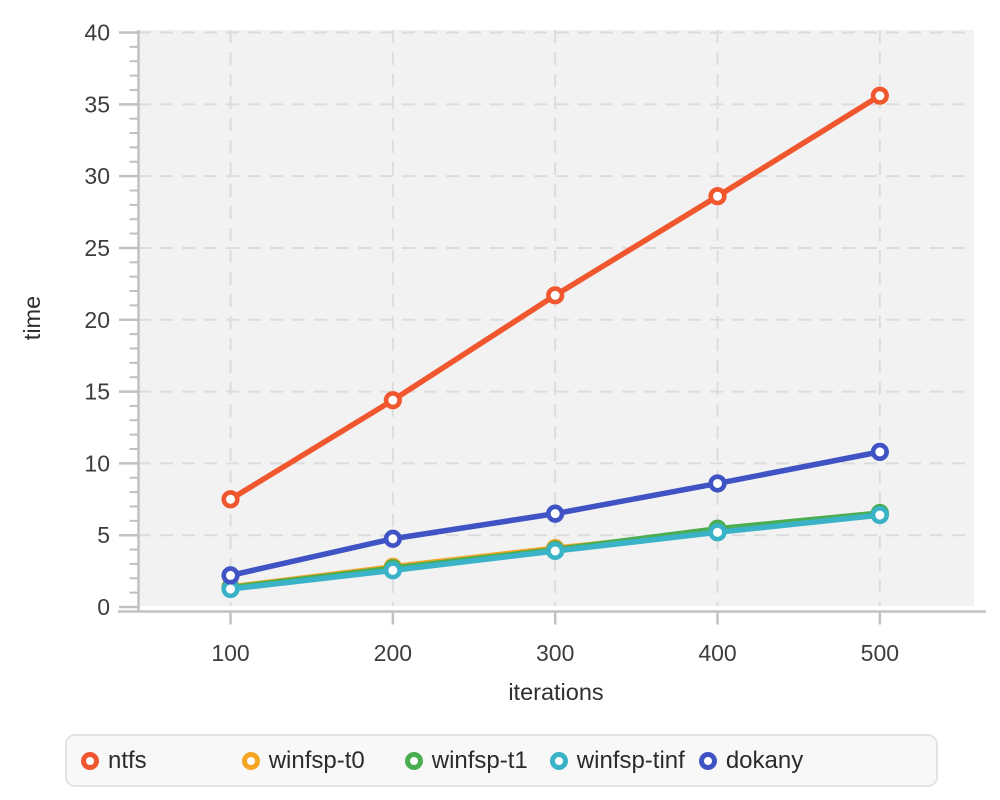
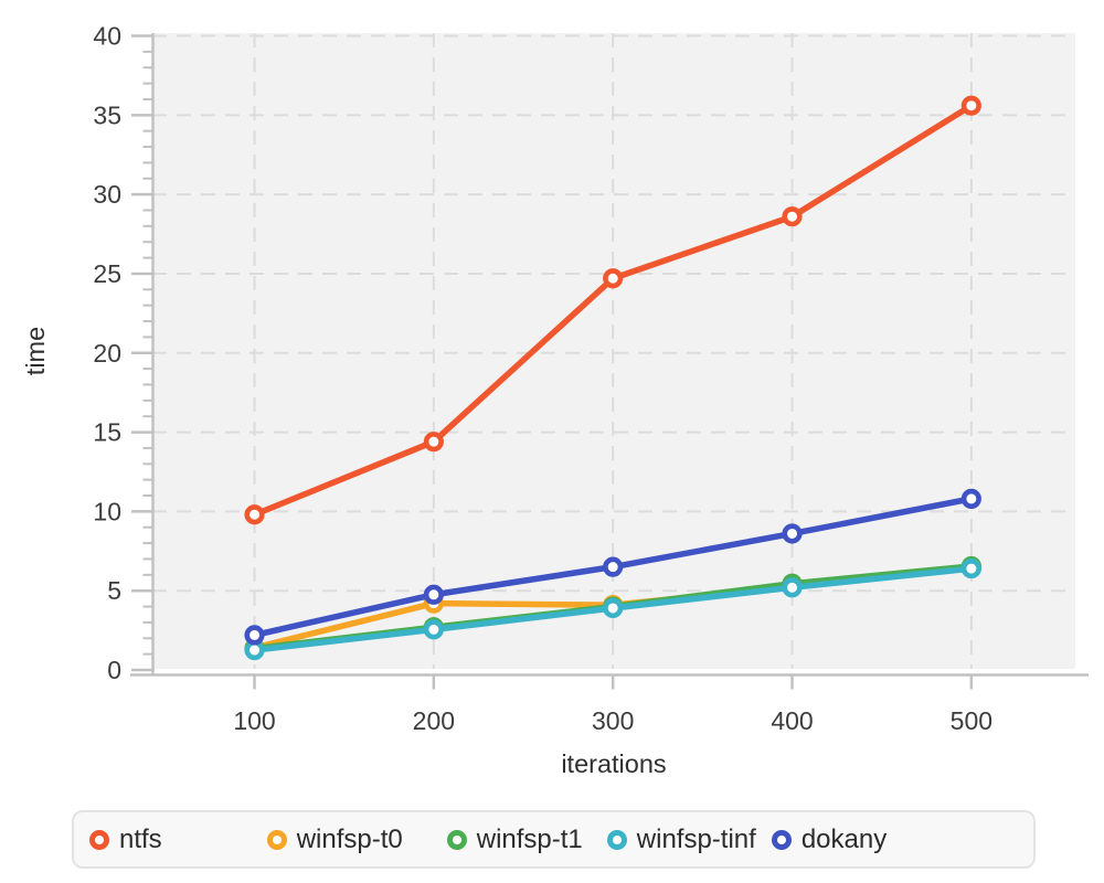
ntfs/100: 7.5 -> 9.8
winfsp-t0/200: 2.8 -> 4.2
ntfs/300: 21.7 -> 24.7
